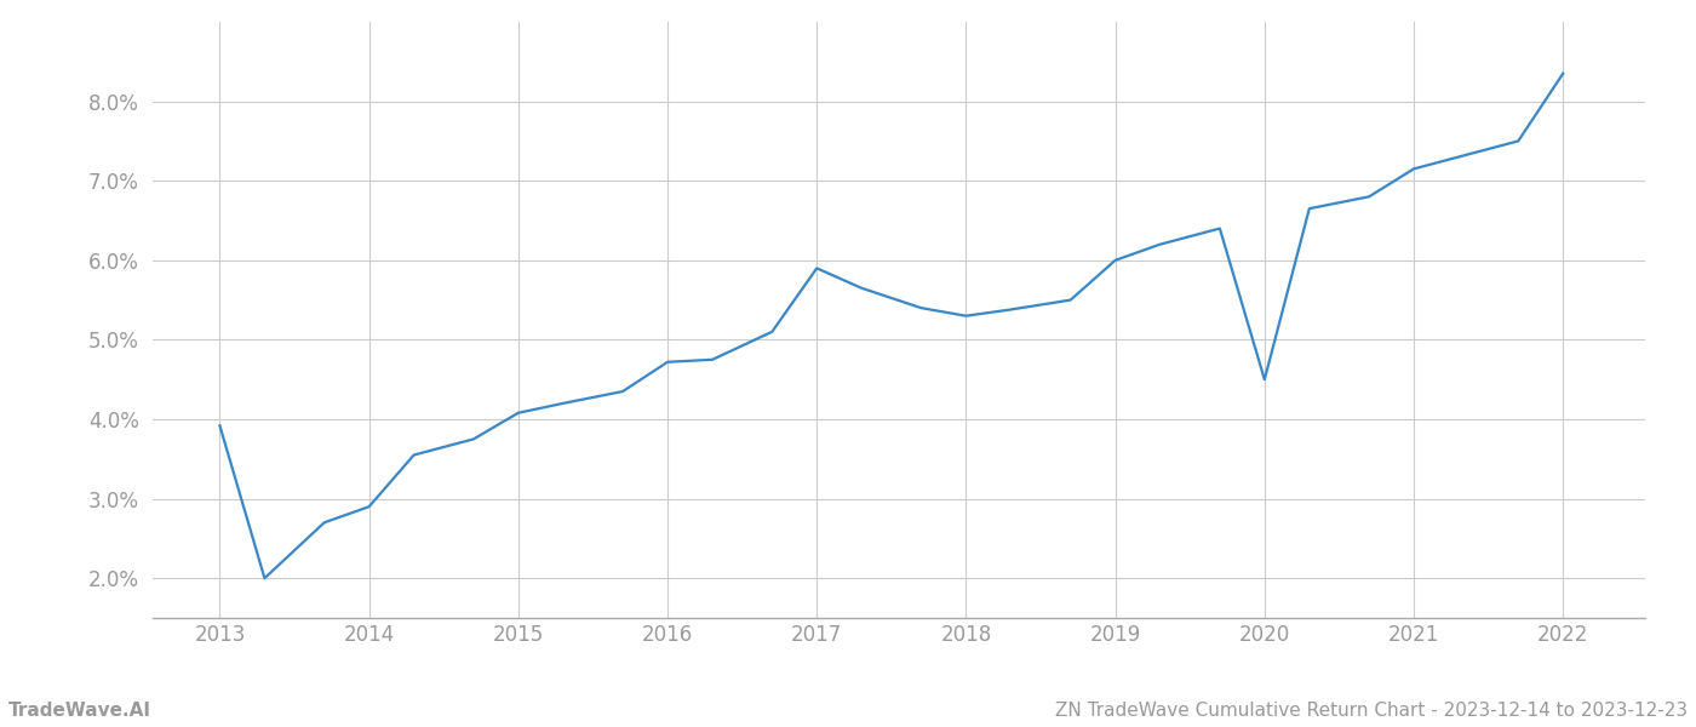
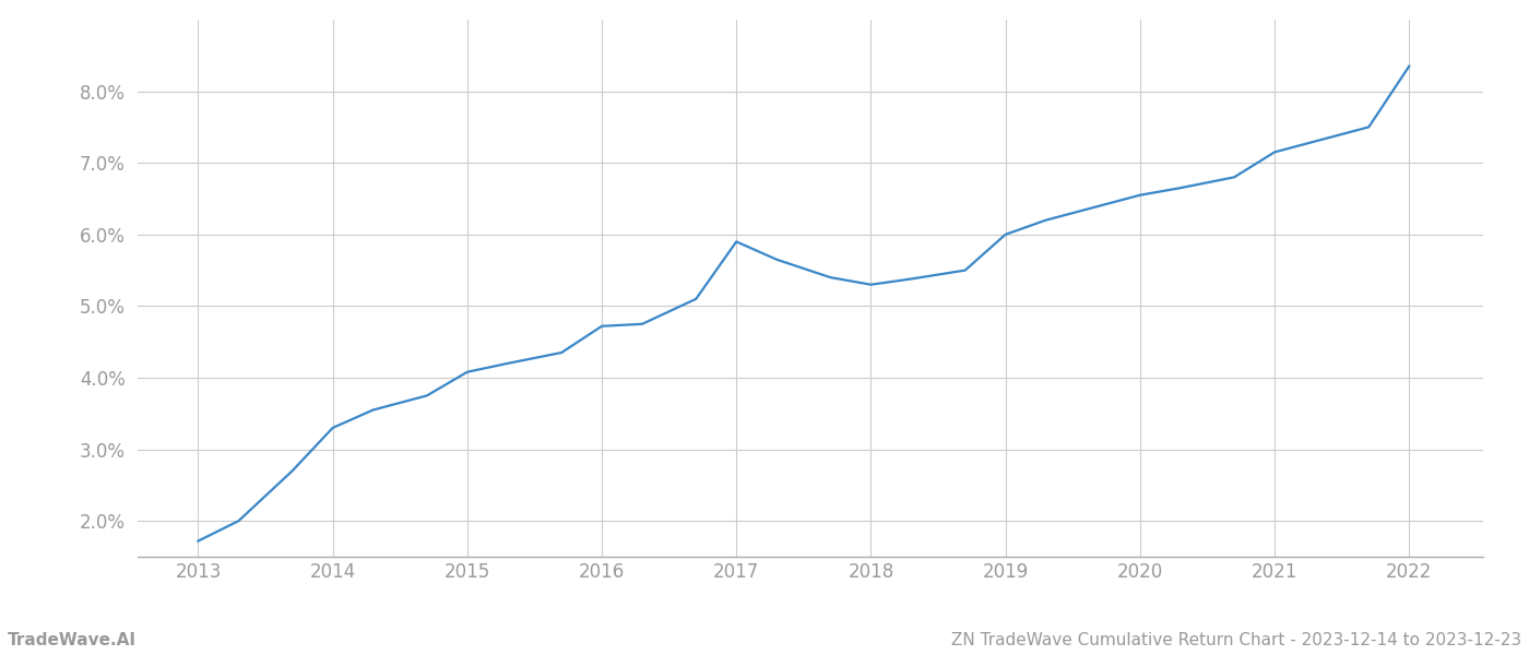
2013: 3.92% -> 1.72%
2014: 2.90% -> 3.30%
2020: 4.50% -> 6.55%
